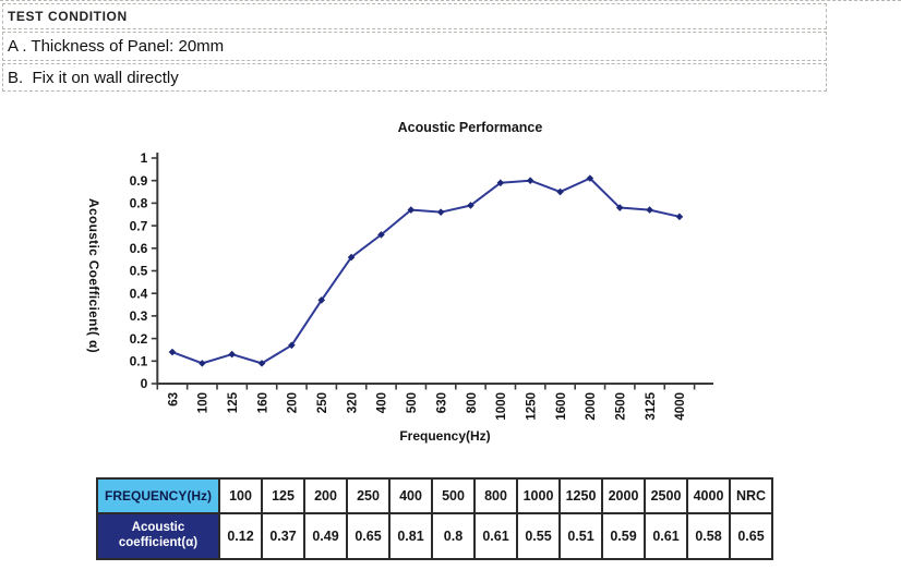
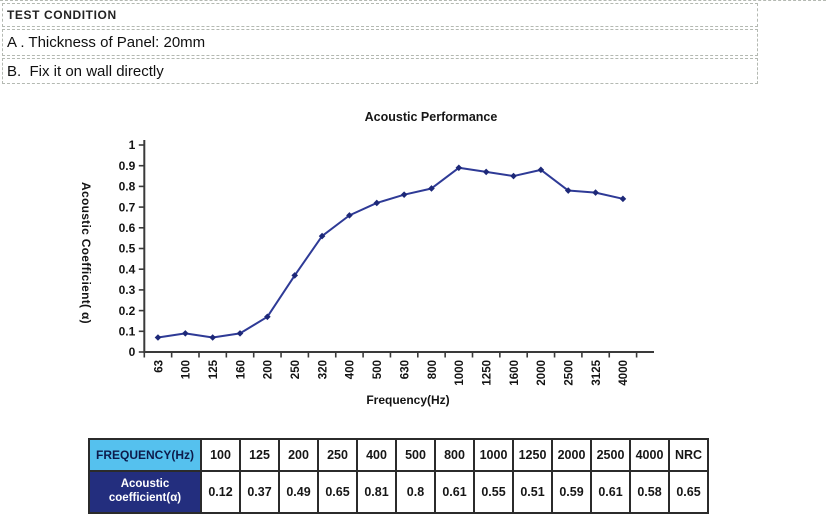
63: 0.14 -> 0.07
125: 0.13 -> 0.07
500: 0.77 -> 0.72
1250: 0.90 -> 0.87
2000: 0.91 -> 0.88
